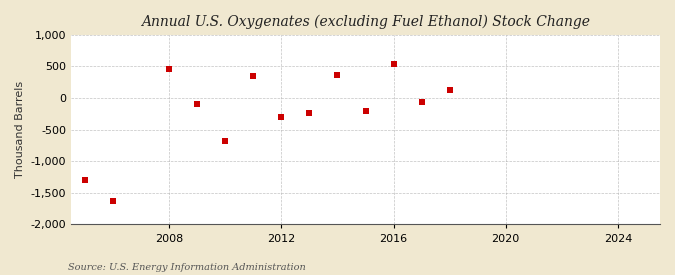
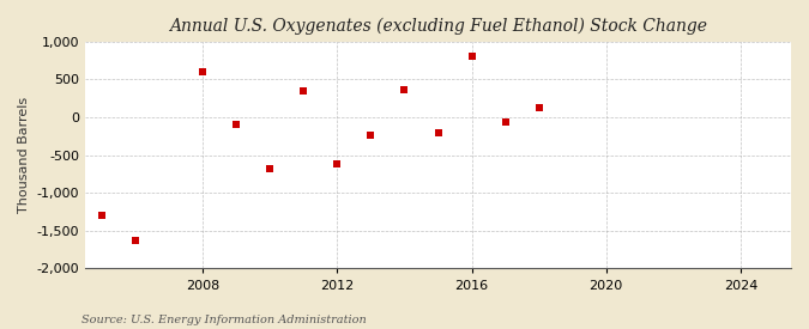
2008: 460 -> 600
2012: -300 -> -620
2016: 540 -> 800
